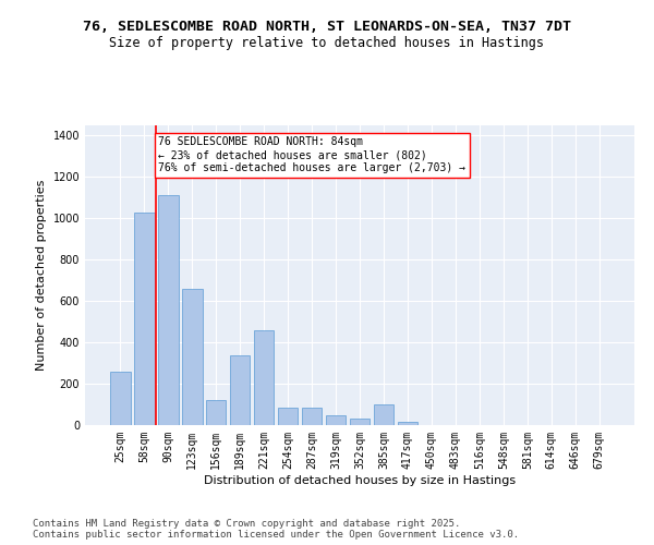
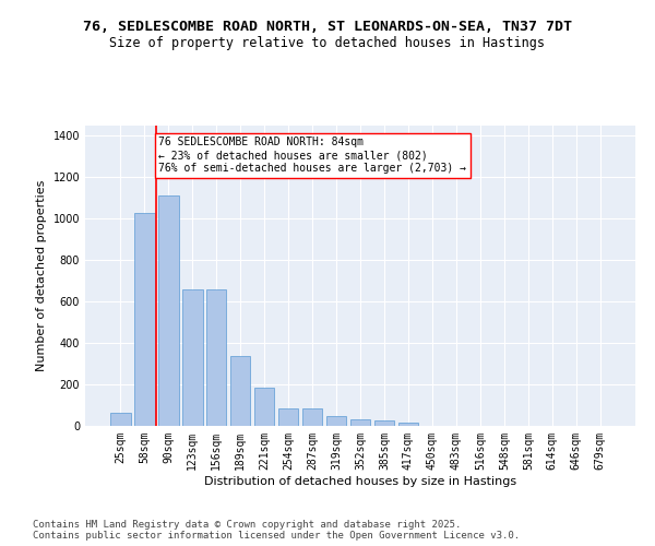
25sqm: 260 -> 60
156sqm: 120 -> 660
221sqm: 460 -> 180
385sqm: 100 -> 20
